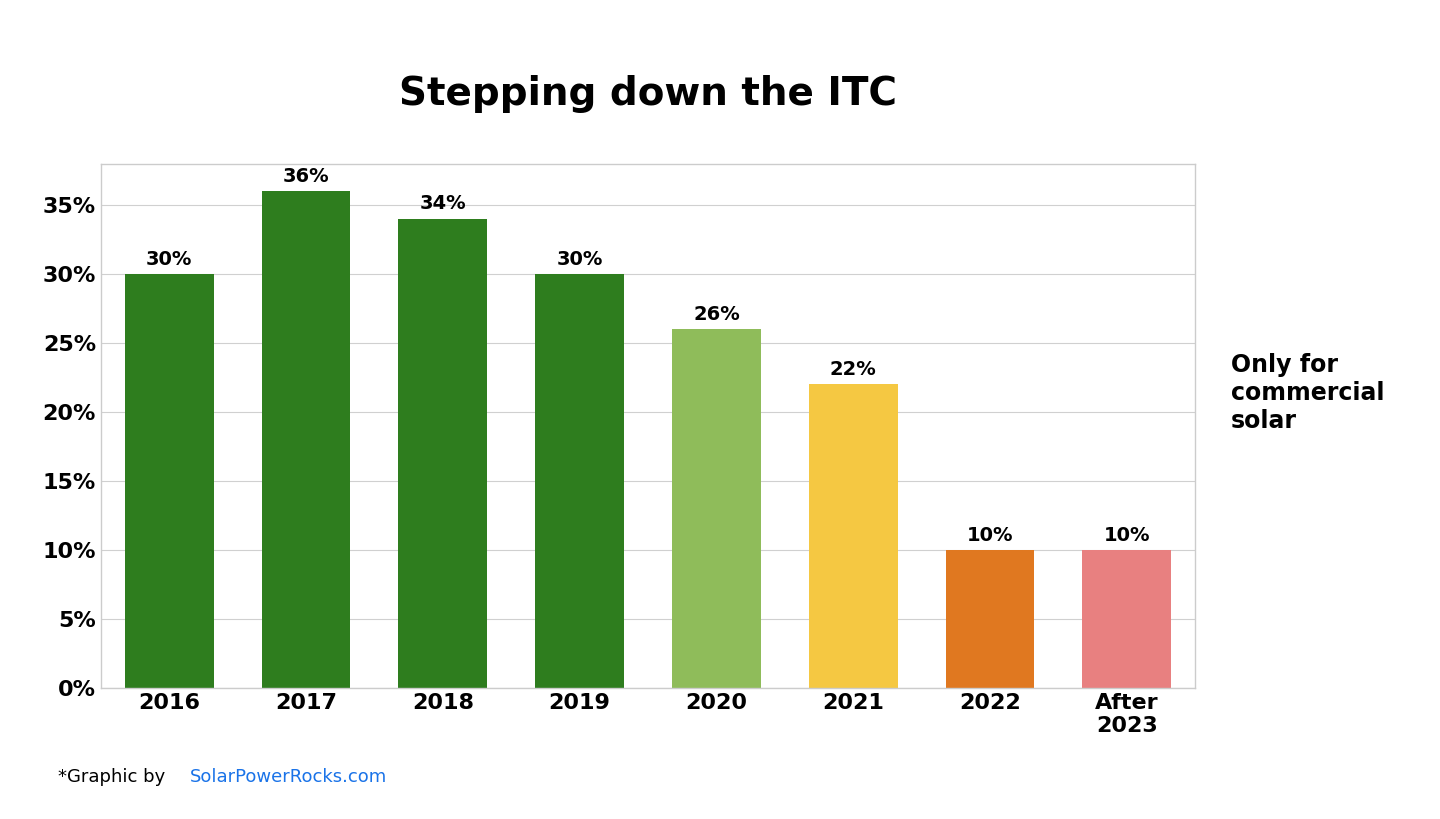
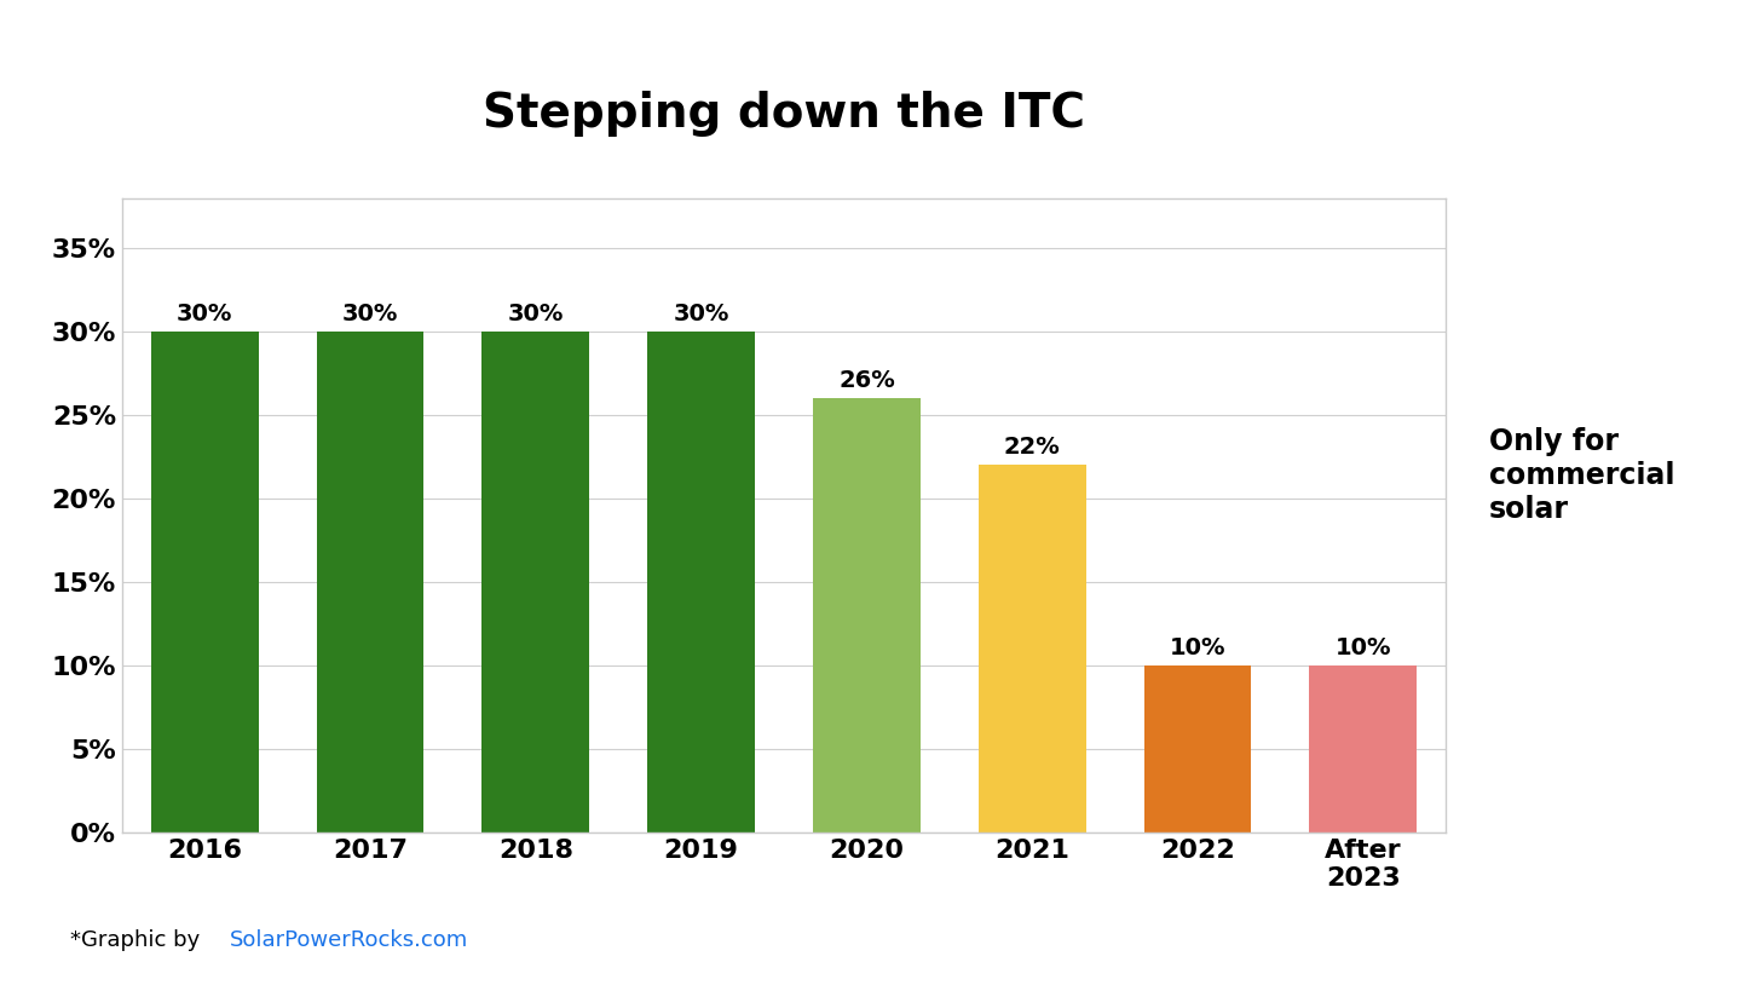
2017: 36% -> 30%
2018: 34% -> 30%
